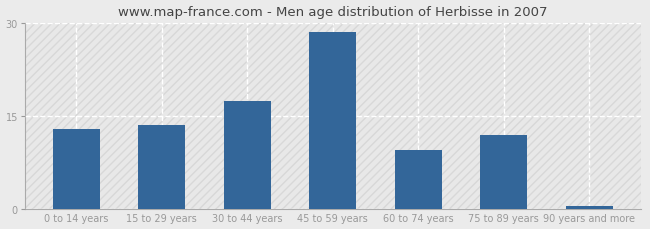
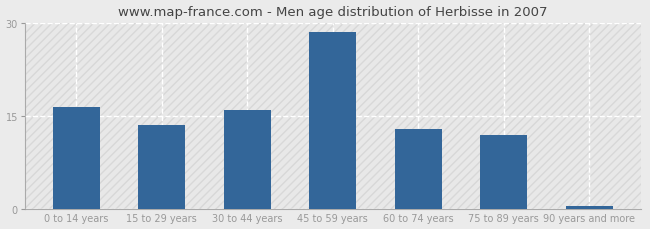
0 to 14 years: 13.0 -> 16.5
30 to 44 years: 17.4 -> 16.0
60 to 74 years: 9.6 -> 13.0
